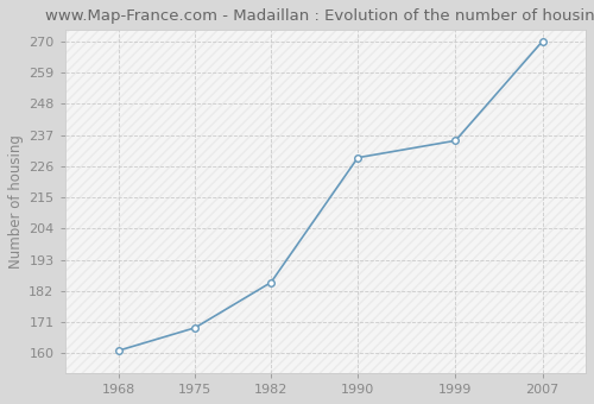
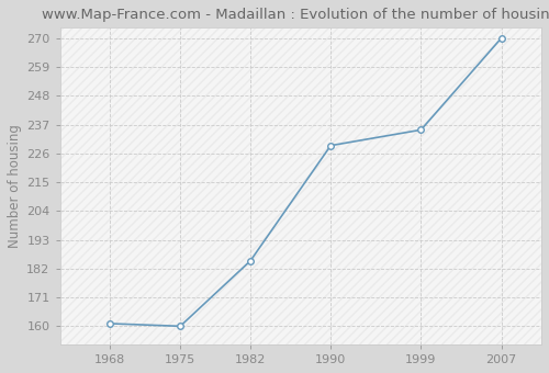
1975: 169 -> 160
